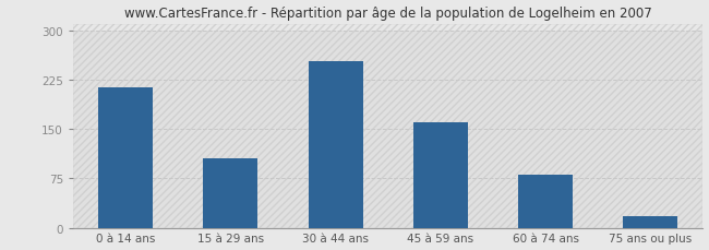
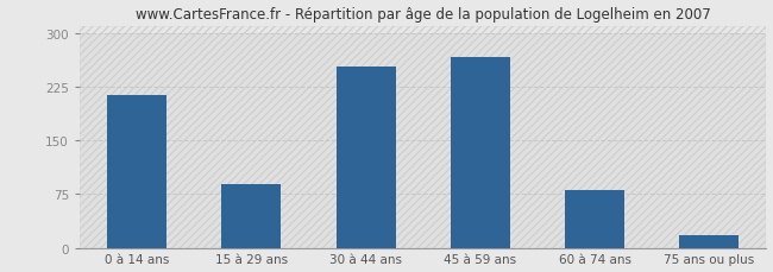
15 à 29 ans: 105 -> 88
45 à 59 ans: 160 -> 266
